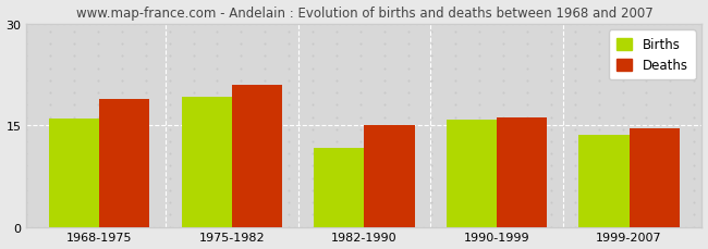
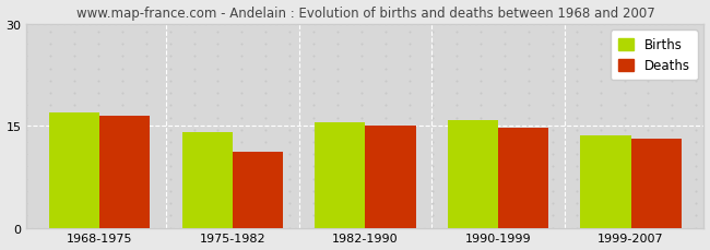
Births/1968-1975: 16.0 -> 17.0
Deaths/1968-1975: 18.8 -> 16.5
Births/1975-1982: 19.2 -> 14.0
Deaths/1975-1982: 21.0 -> 11.2
Births/1982-1990: 11.6 -> 15.5
Deaths/1990-1999: 16.2 -> 14.7
Deaths/1999-2007: 14.6 -> 13.1
